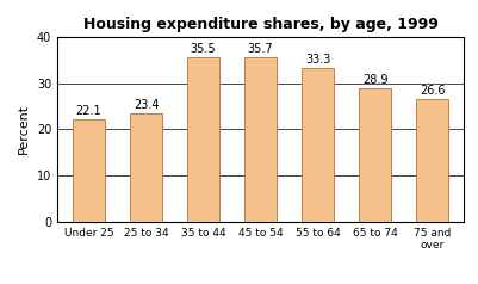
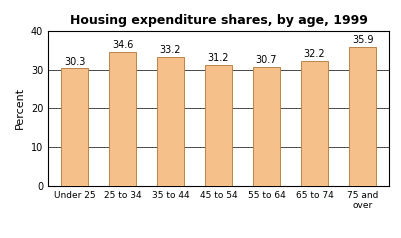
Under 25: 22.1 -> 30.3
25 to 34: 23.4 -> 34.6
35 to 44: 35.5 -> 33.2
45 to 54: 35.7 -> 31.2
55 to 64: 33.3 -> 30.7
65 to 74: 28.9 -> 32.2
75 and over: 26.6 -> 35.9
